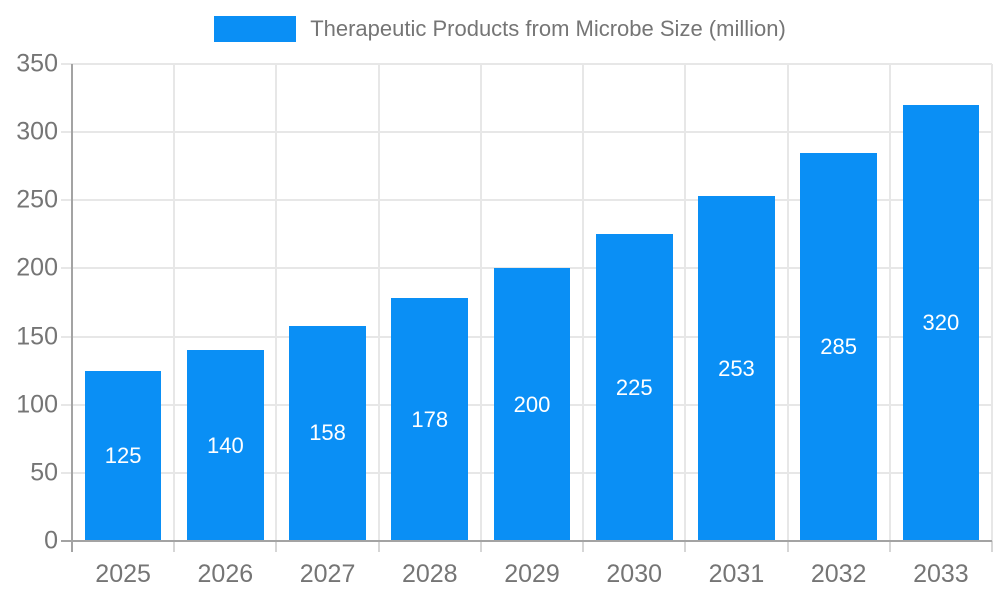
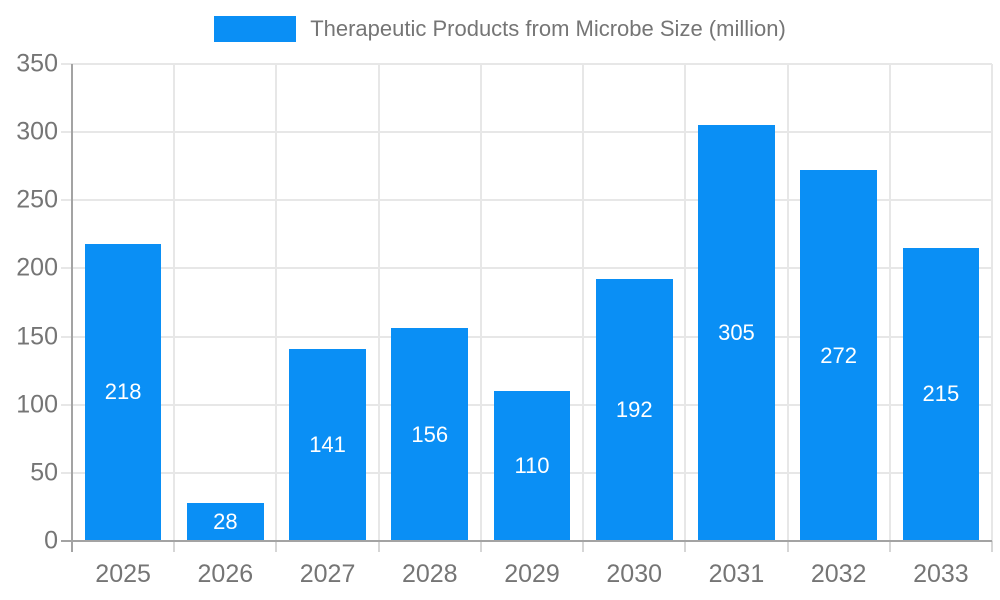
2025: 125 -> 218
2026: 140 -> 28
2027: 158 -> 141
2028: 178 -> 156
2029: 200 -> 110
2030: 225 -> 192
2031: 253 -> 305
2032: 285 -> 272
2033: 320 -> 215
